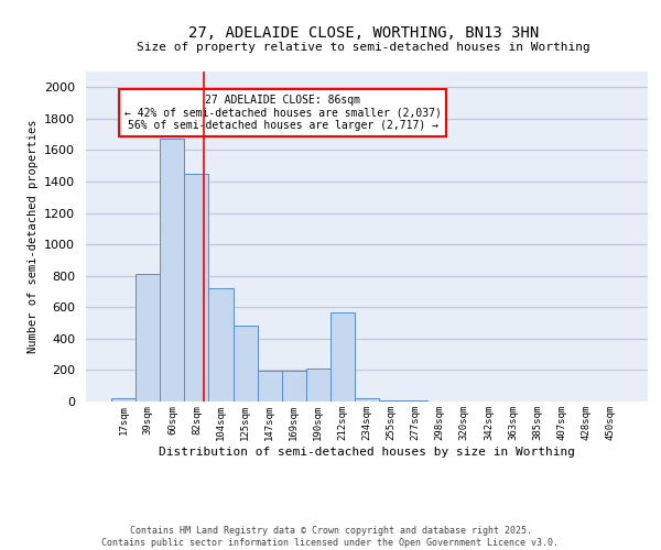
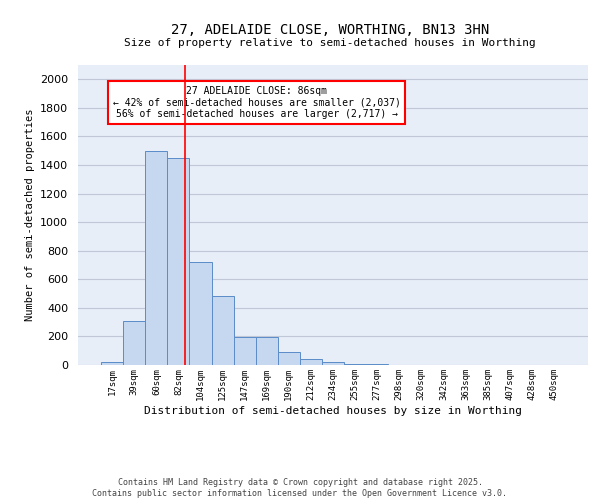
39sqm: 810 -> 310
60sqm: 1670 -> 1500
190sqm: 210 -> 90
212sqm: 570 -> 40
